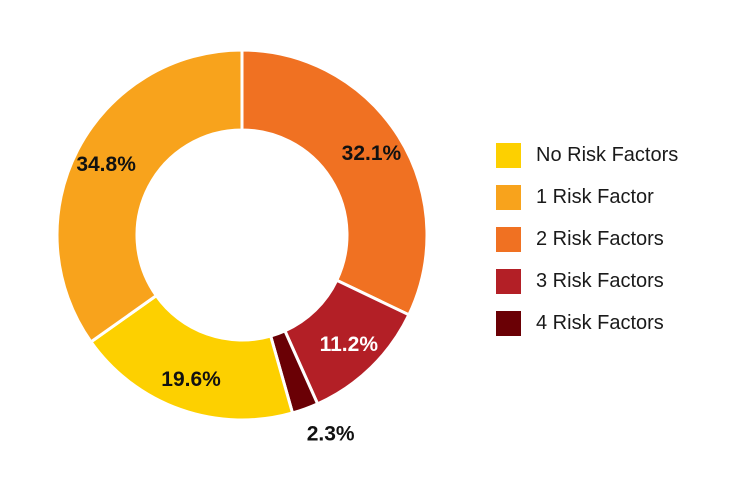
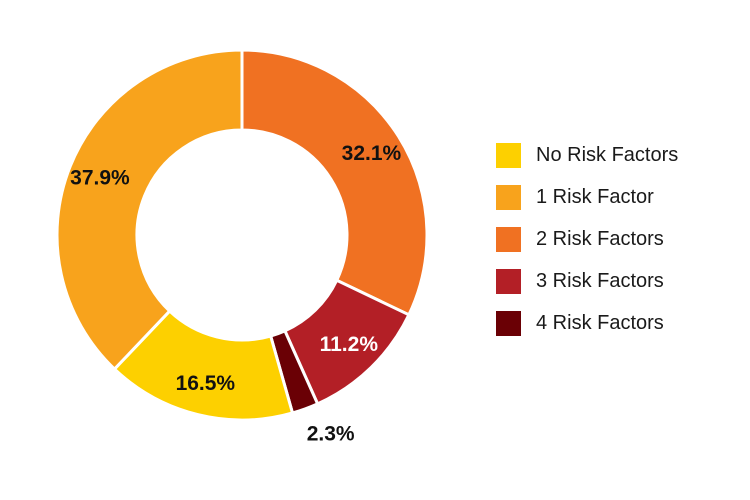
No Risk Factors: 19.6% -> 16.5%
1 Risk Factor: 34.8% -> 37.9%
